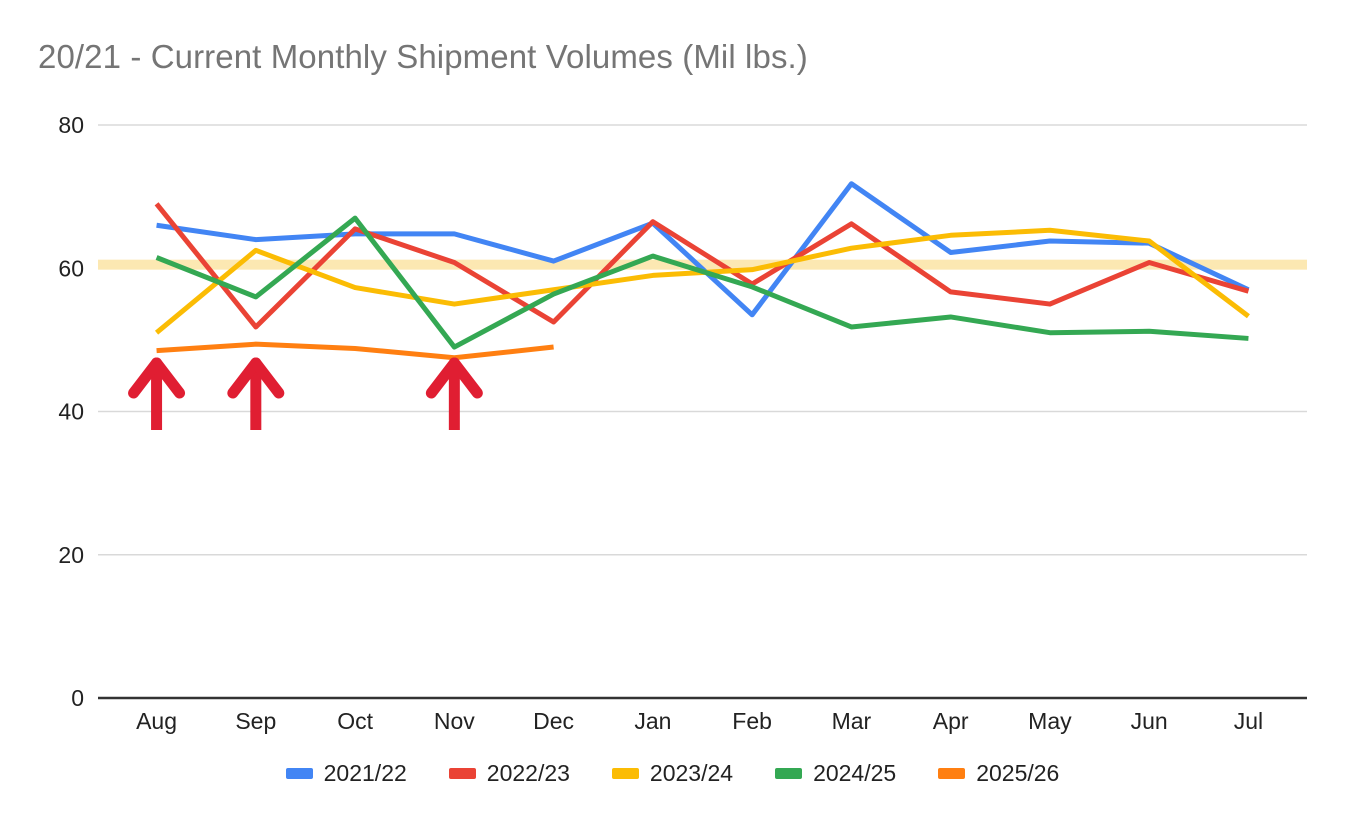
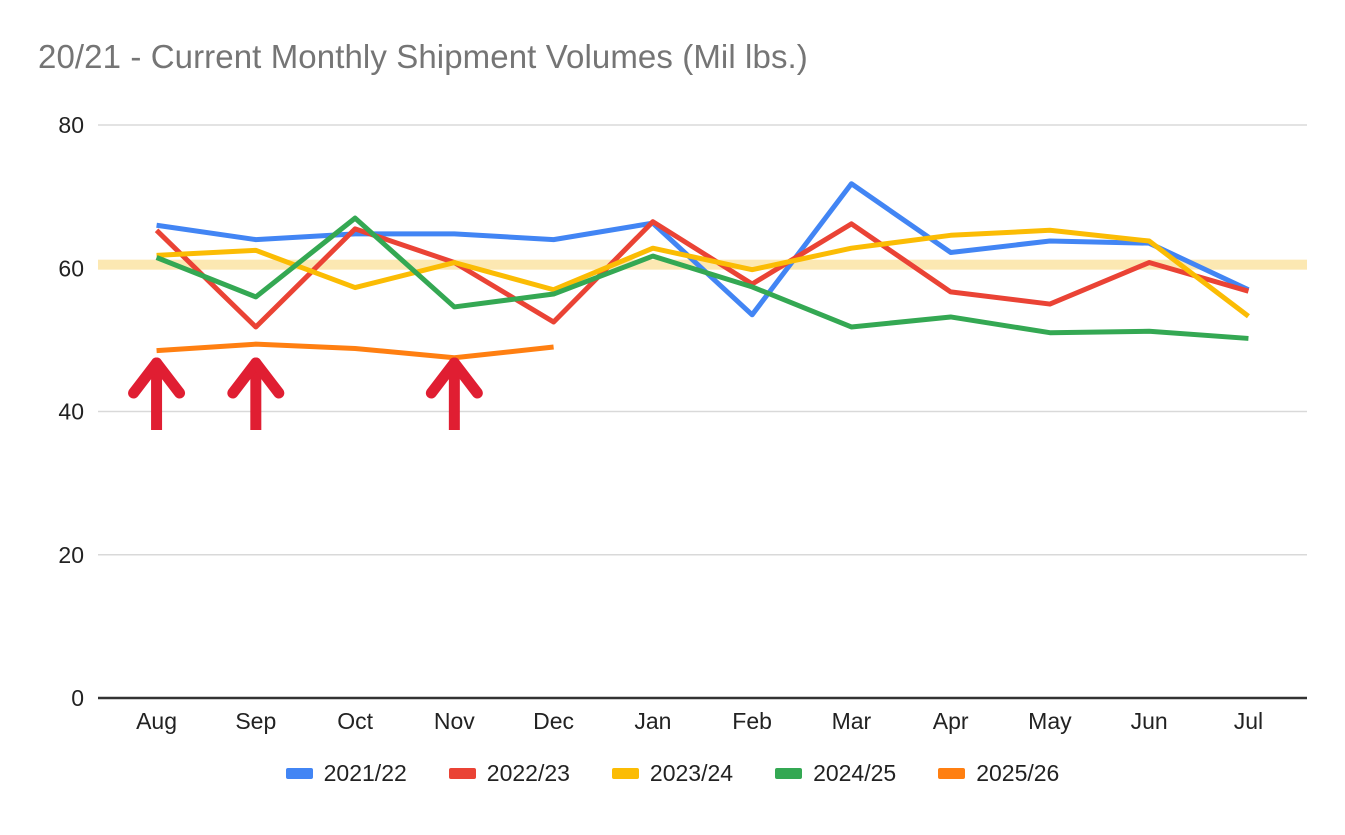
2022/23/Aug: 69 -> 65
2023/24/Aug: 51 -> 62
2023/24/Nov: 55 -> 61
2024/25/Nov: 49 -> 55
2021/22/Dec: 61 -> 64
2023/24/Jan: 59 -> 63
